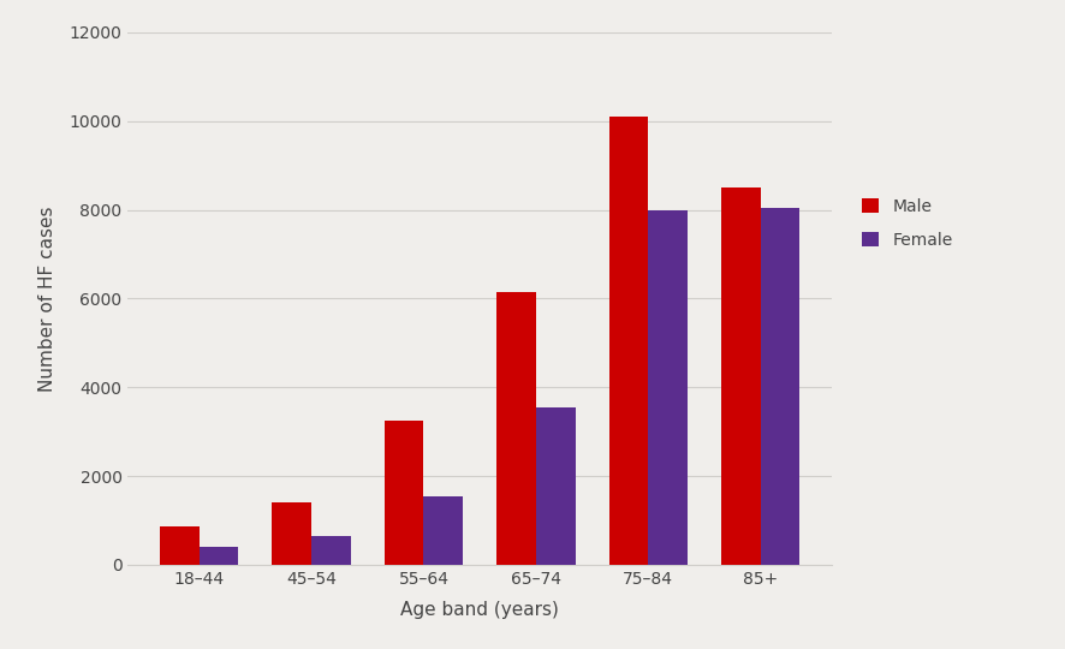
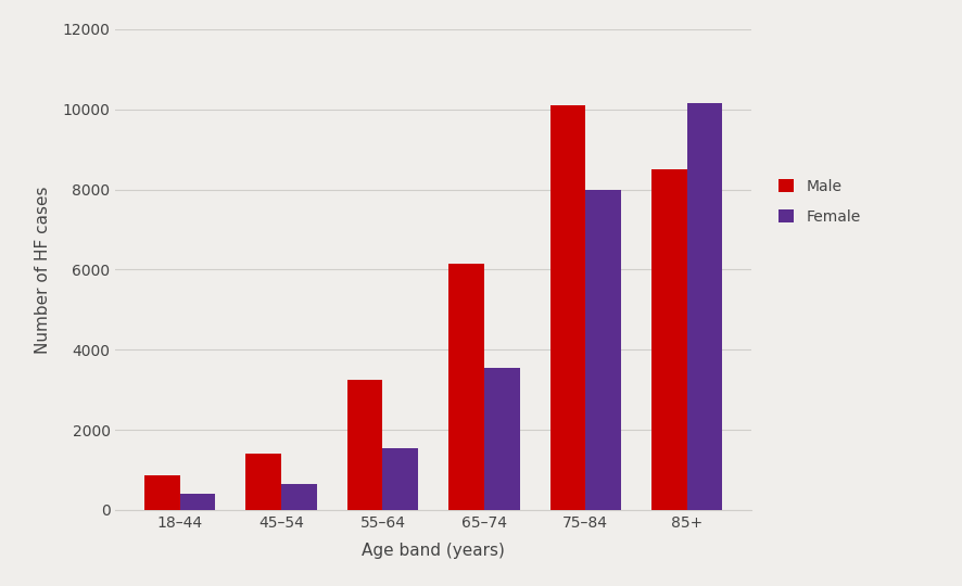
Female/85+: 8050 -> 10150
